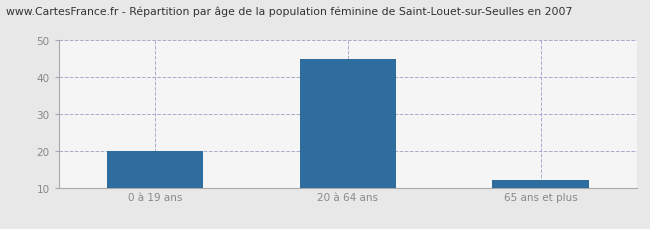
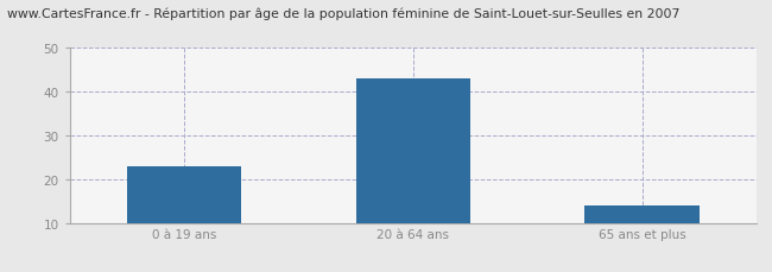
0 à 19 ans: 20 -> 23
20 à 64 ans: 45 -> 43
65 ans et plus: 12 -> 14
